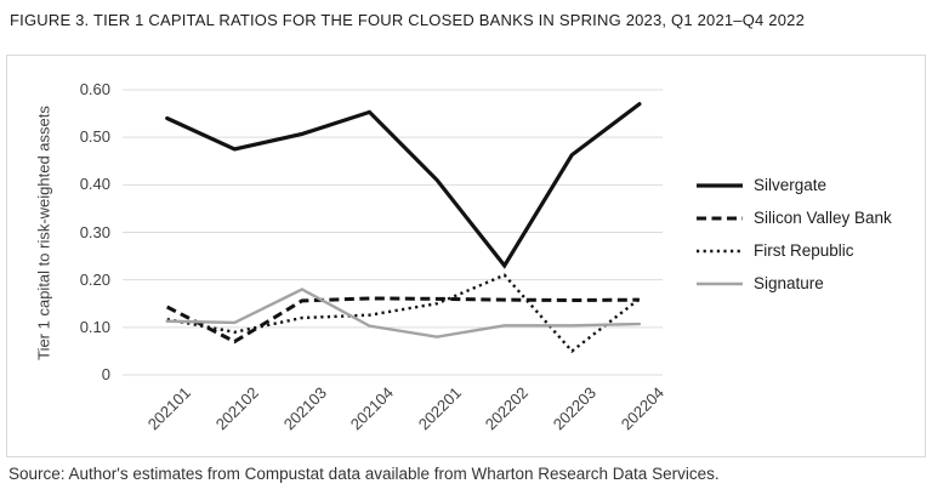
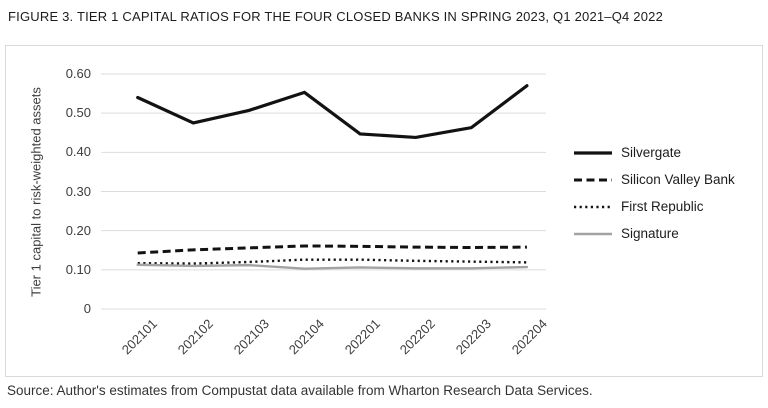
Silicon Valley Bank/202102: 0.07 -> 0.15
First Republic/202102: 0.09 -> 0.12
Signature/202103: 0.18 -> 0.11
Silvergate/202201: 0.41 -> 0.45
First Republic/202201: 0.15 -> 0.13
Signature/202201: 0.08 -> 0.11
Silvergate/202202: 0.23 -> 0.44
First Republic/202202: 0.21 -> 0.12
First Republic/202203: 0.05 -> 0.12
First Republic/202204: 0.16 -> 0.12
